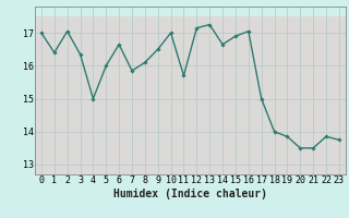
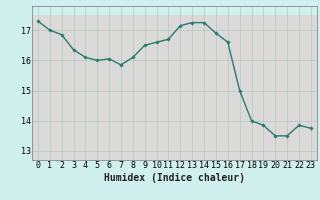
0: 17.00 -> 17.30
1: 16.40 -> 17.00
2: 17.05 -> 16.85
4: 15.00 -> 16.10
6: 16.65 -> 16.05
10: 17.00 -> 16.60
11: 15.70 -> 16.70
14: 16.65 -> 17.25
16: 17.05 -> 16.60
